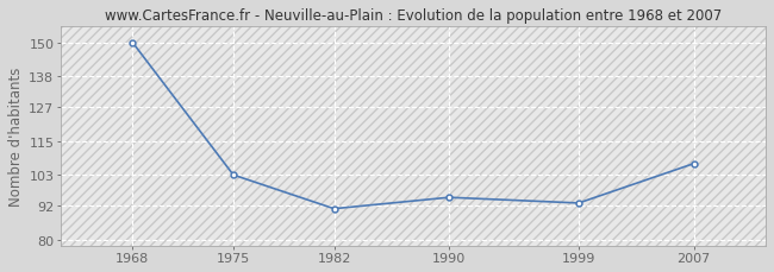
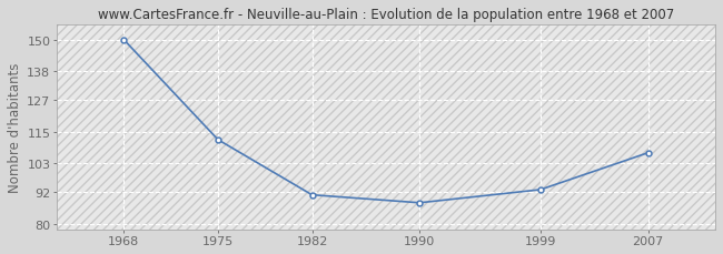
1975: 103 -> 112
1990: 95 -> 88
